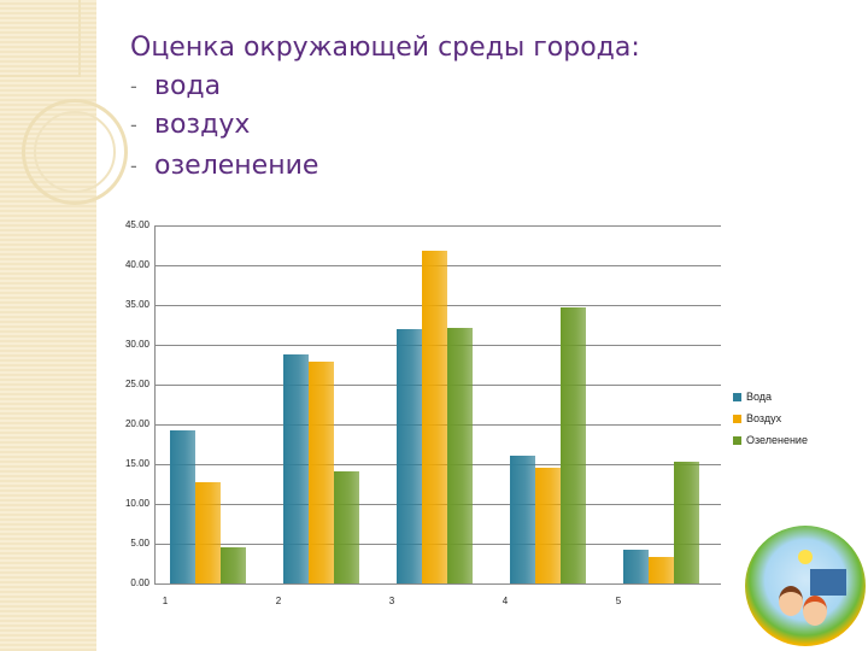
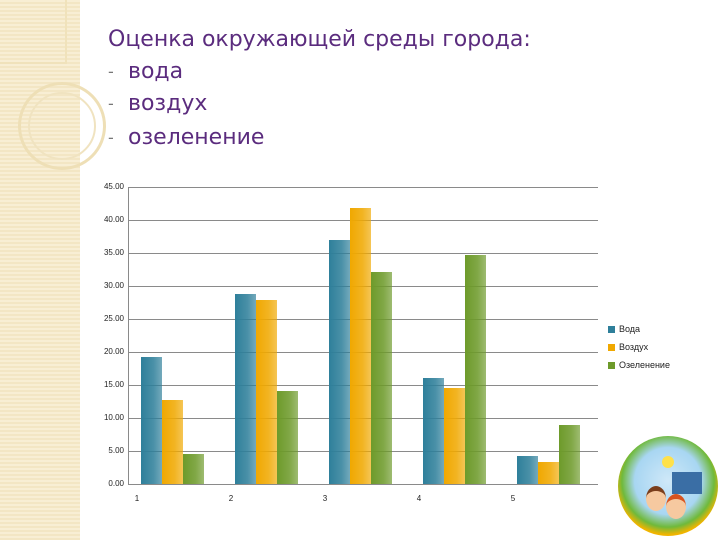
Вода/3: 32 -> 37
Озеленение/5: 15 -> 9
